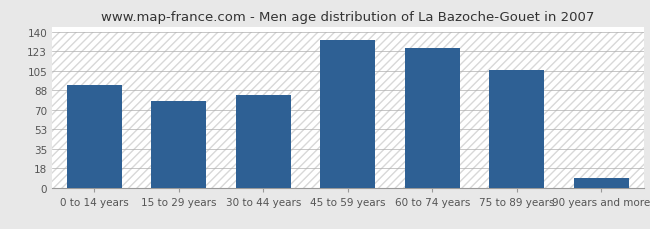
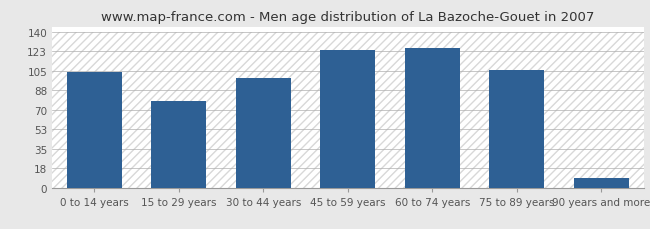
0 to 14 years: 92 -> 104
30 to 44 years: 83 -> 99
45 to 59 years: 133 -> 124
